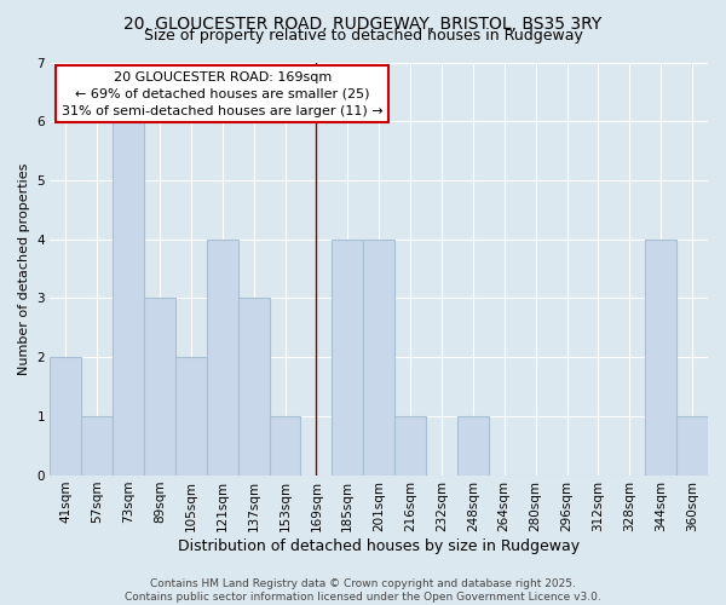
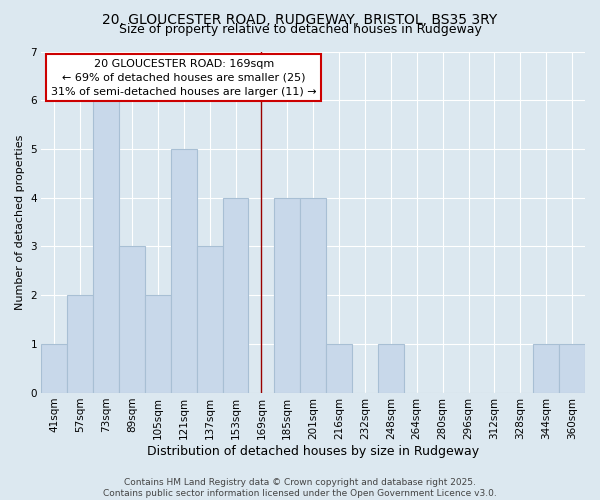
41sqm: 2 -> 1
57sqm: 1 -> 2
121sqm: 4 -> 5
153sqm: 1 -> 4
344sqm: 4 -> 1
